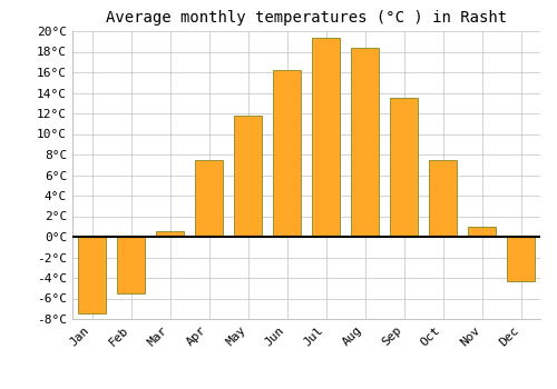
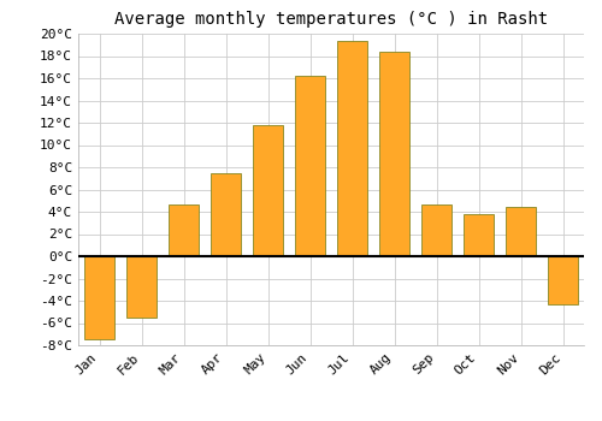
Mar: 0.5°C -> 4.6°C
Sep: 13.5°C -> 4.6°C
Oct: 7.5°C -> 3.8°C
Nov: 1.0°C -> 4.4°C
